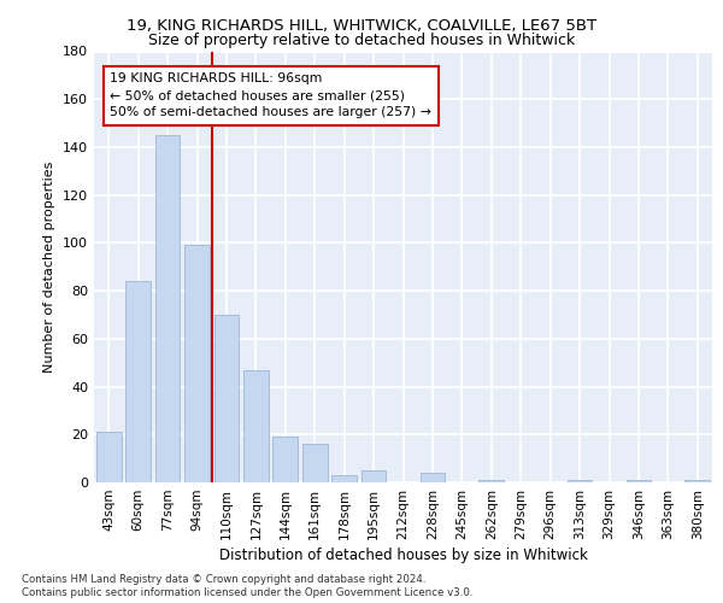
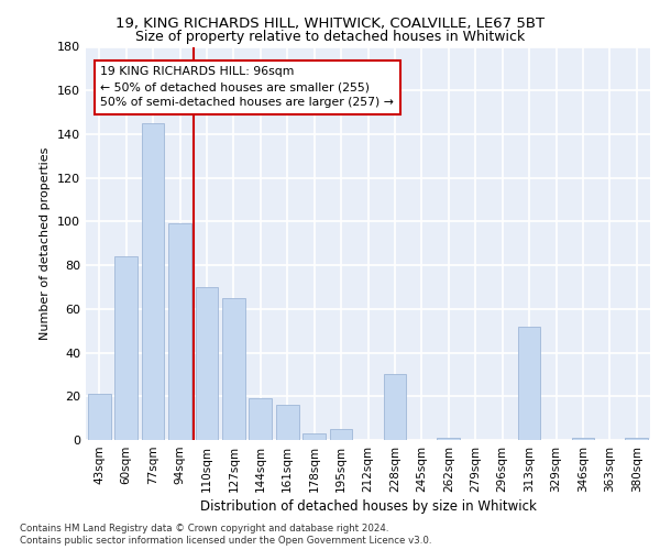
127sqm: 47 -> 65
228sqm: 4 -> 30
313sqm: 1 -> 52
